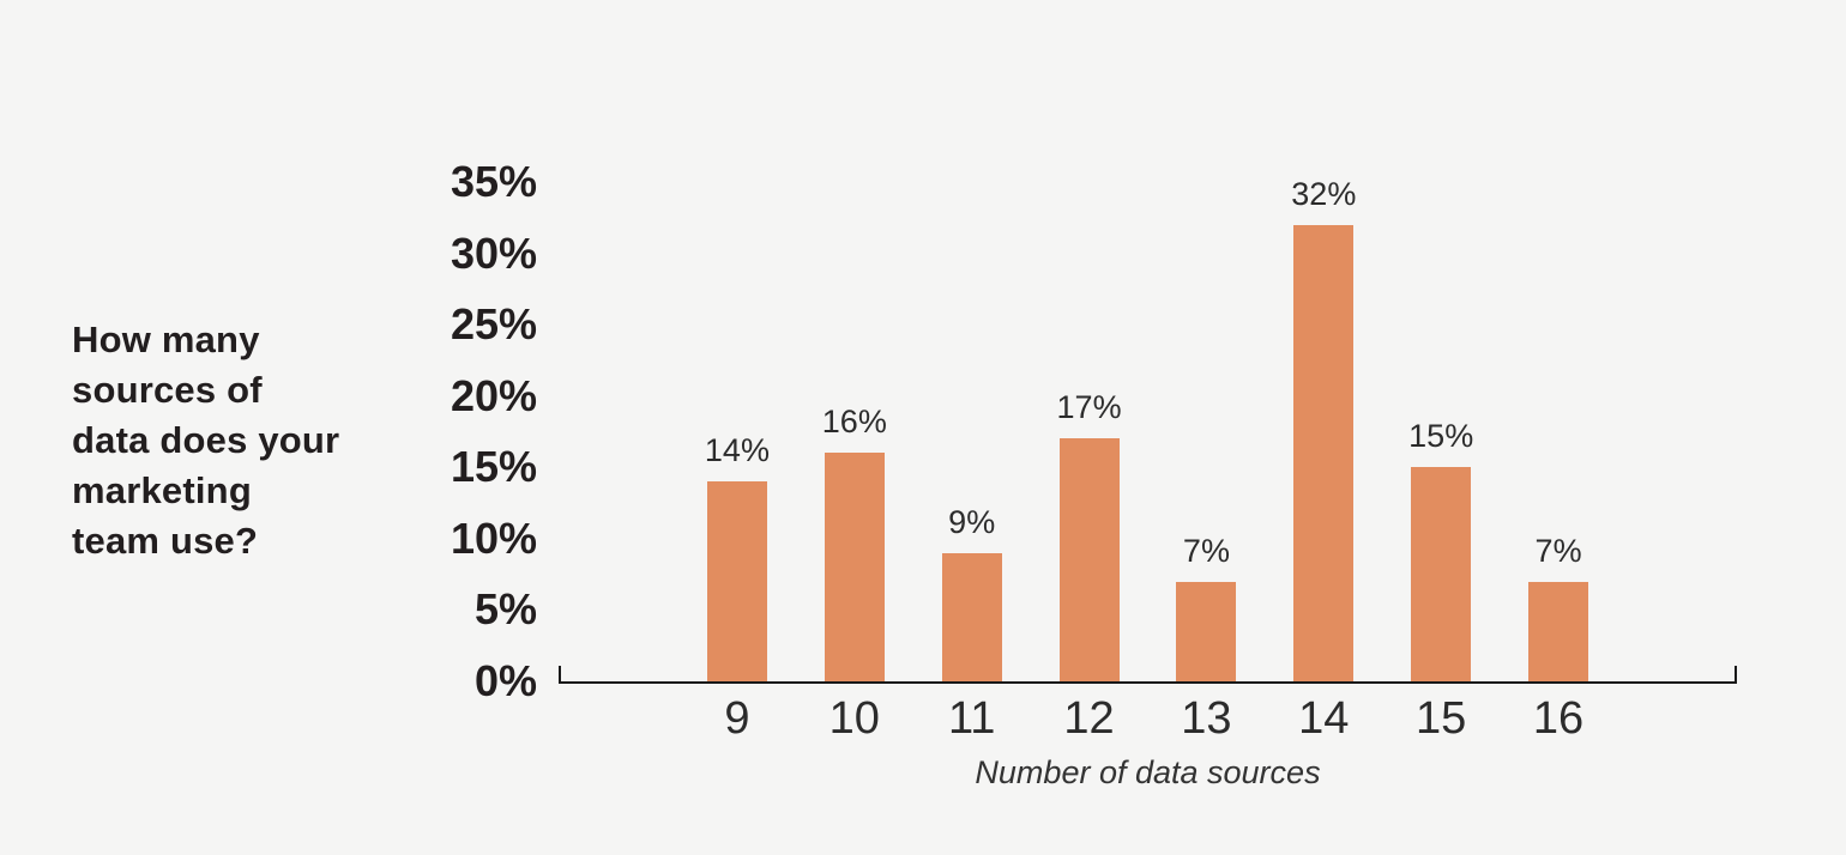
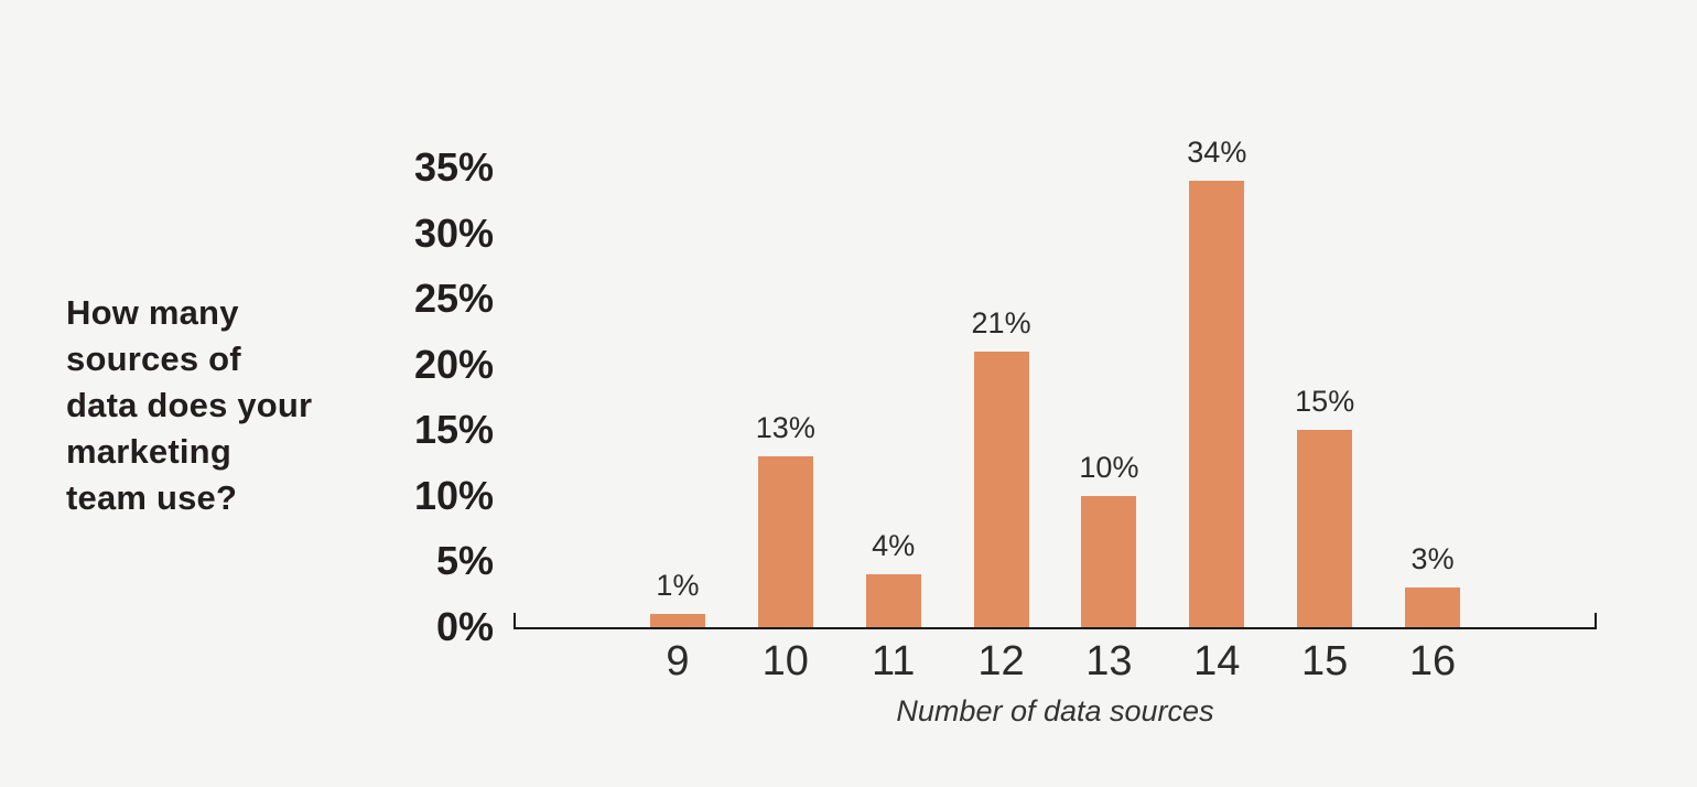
9: 14% -> 1%
10: 16% -> 13%
11: 9% -> 4%
12: 17% -> 21%
13: 7% -> 10%
14: 32% -> 34%
16: 7% -> 3%
